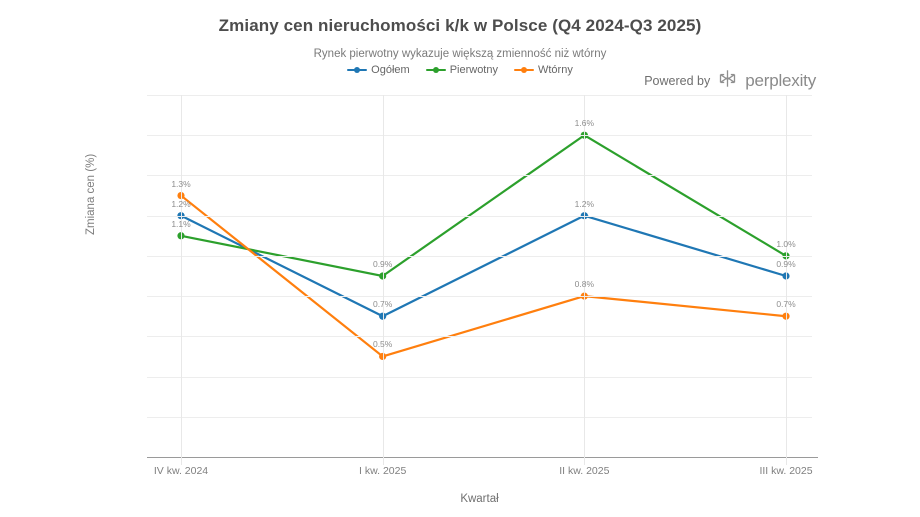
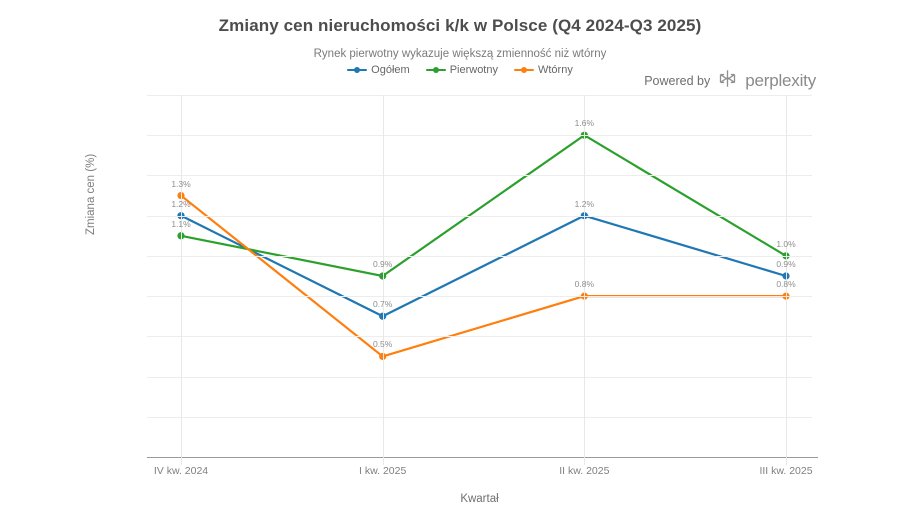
Wtórny/III kw. 2025: 0.7% -> 0.8%
